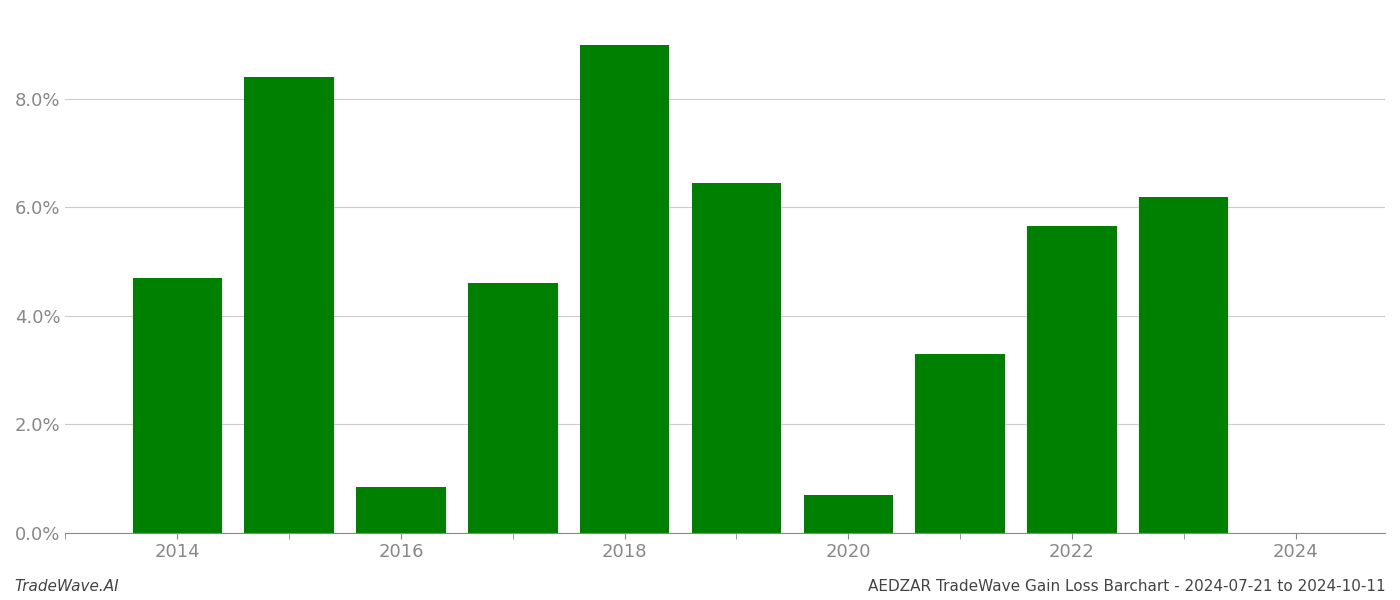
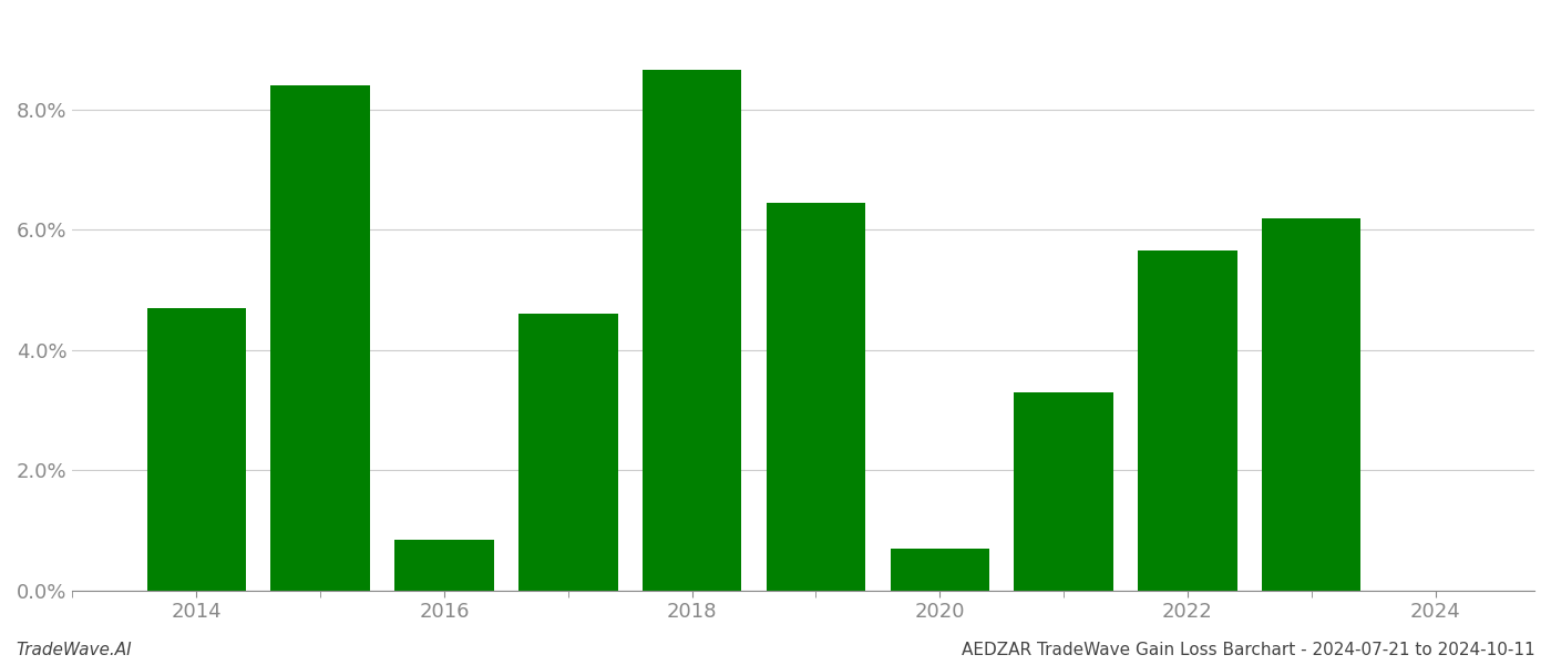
2018: 9.00% -> 8.66%
